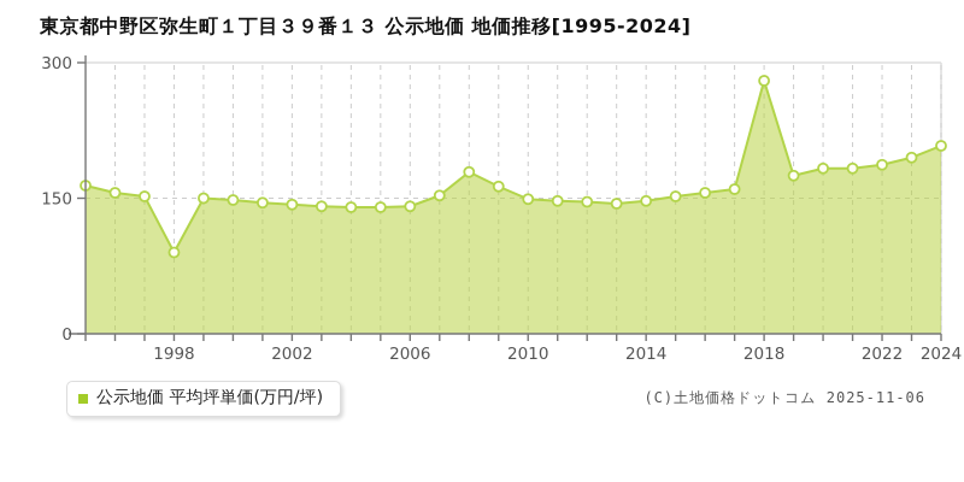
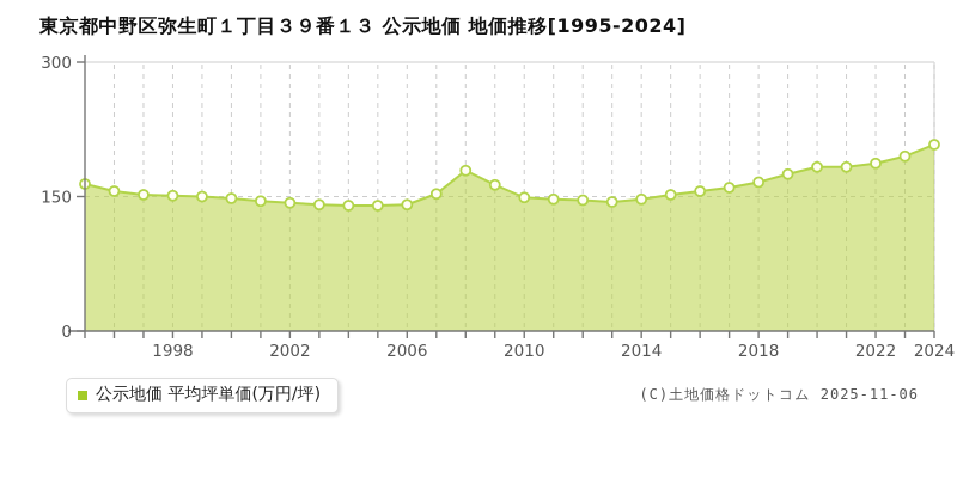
1998: 90 -> 150
2018: 280 -> 170
